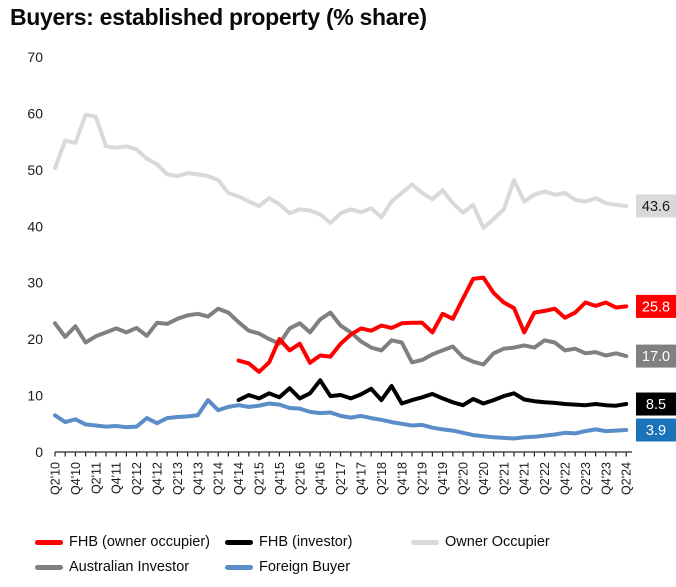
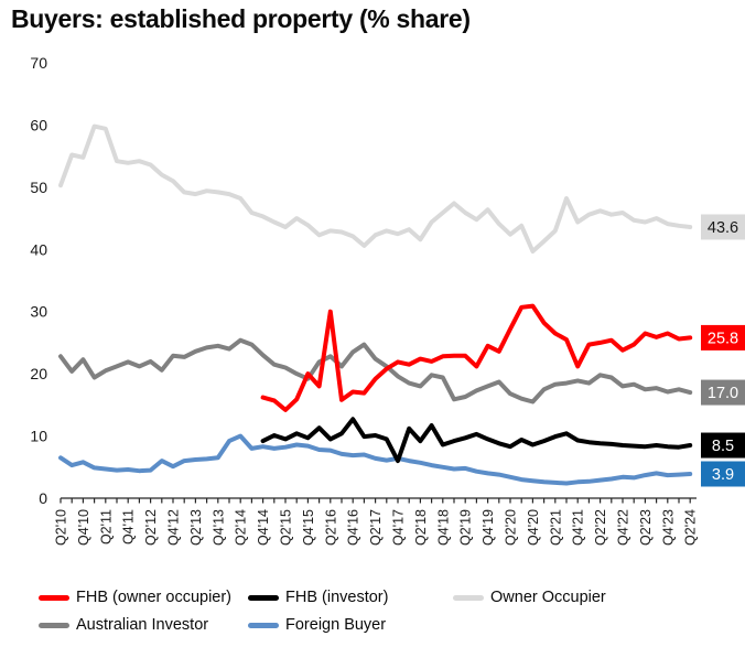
Foreign Buyer/Q2'14: 7 -> 10
FHB (owner occupier)/Q2'16: 19 -> 30
FHB (investor)/Q4'17: 10 -> 6
